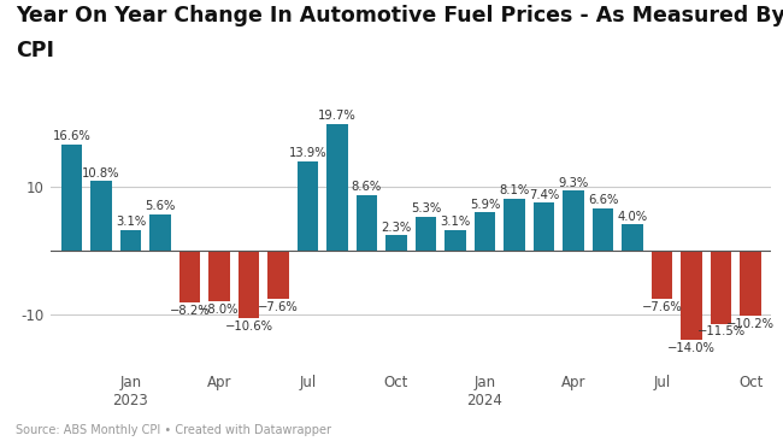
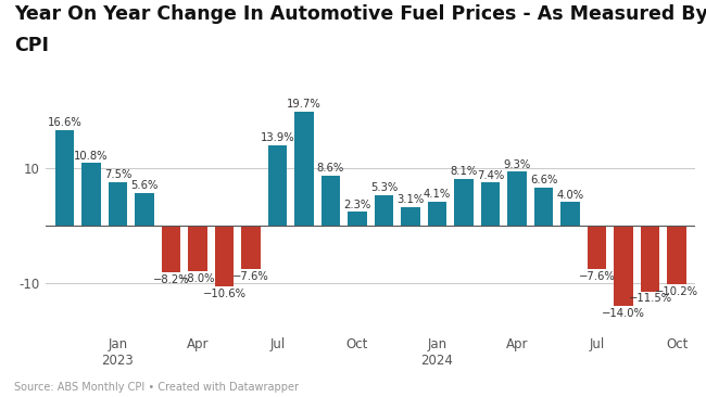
Jan 2023: 3.1% -> 7.5%
Jan 2024: 5.9% -> 4.1%
